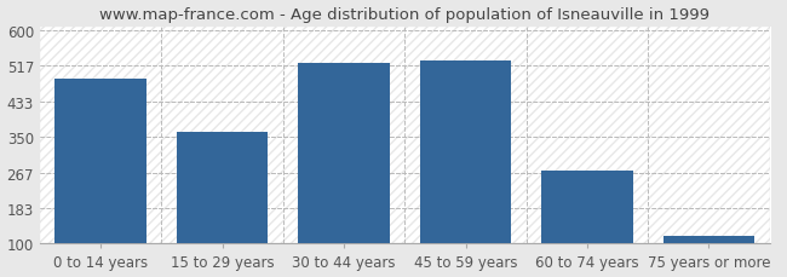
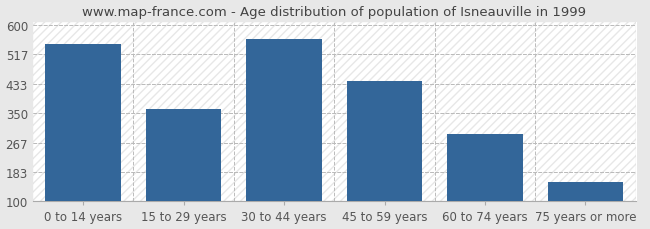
0 to 14 years: 487 -> 545
30 to 44 years: 524 -> 560
45 to 59 years: 530 -> 440
60 to 74 years: 271 -> 290
75 years or more: 118 -> 155
